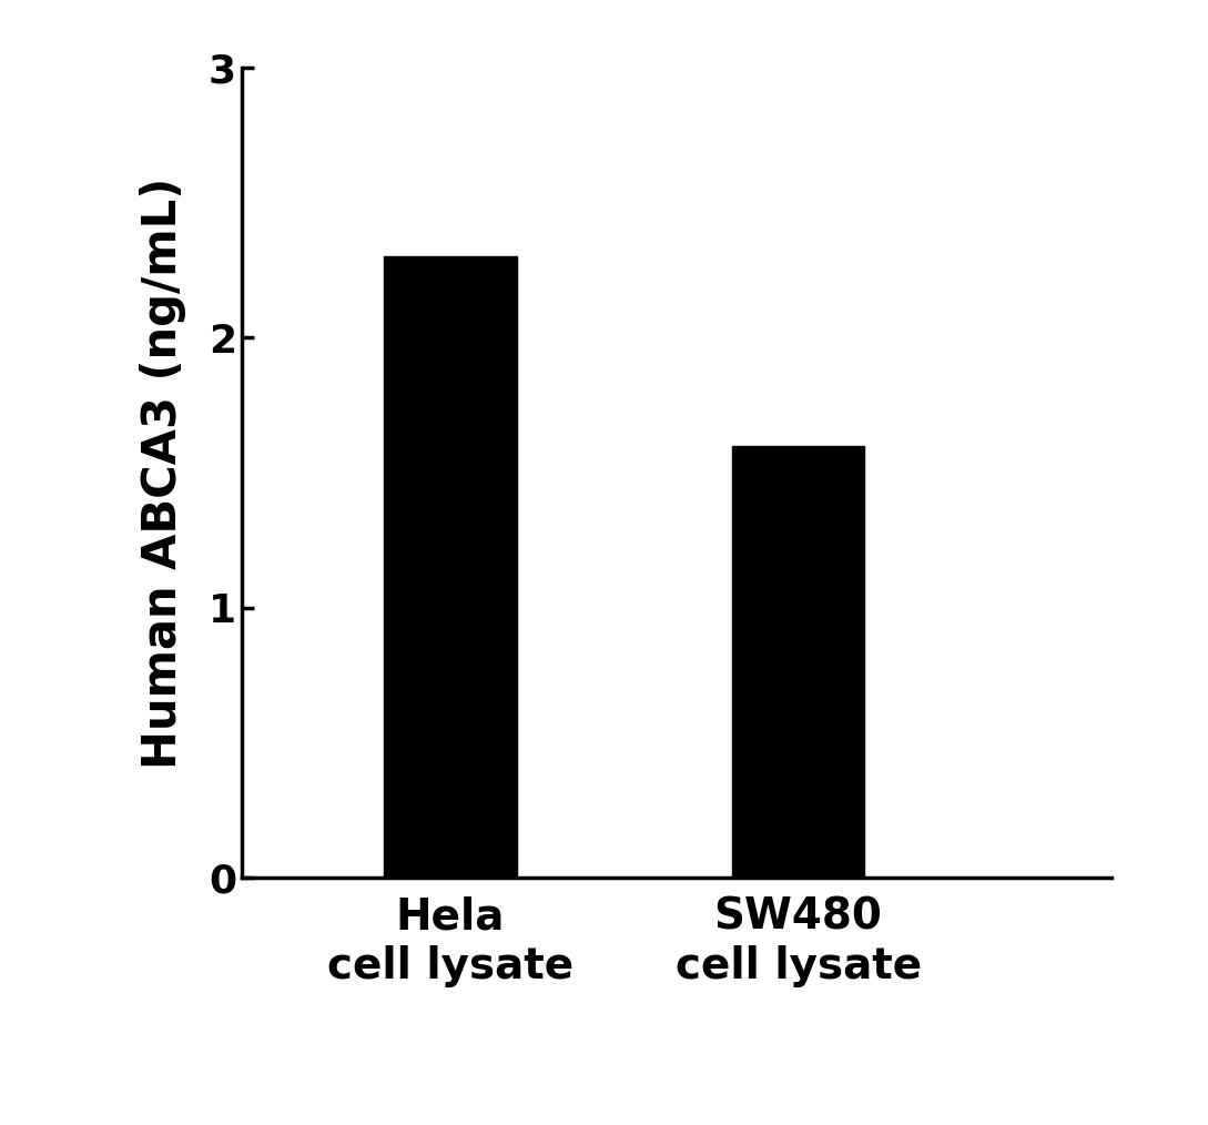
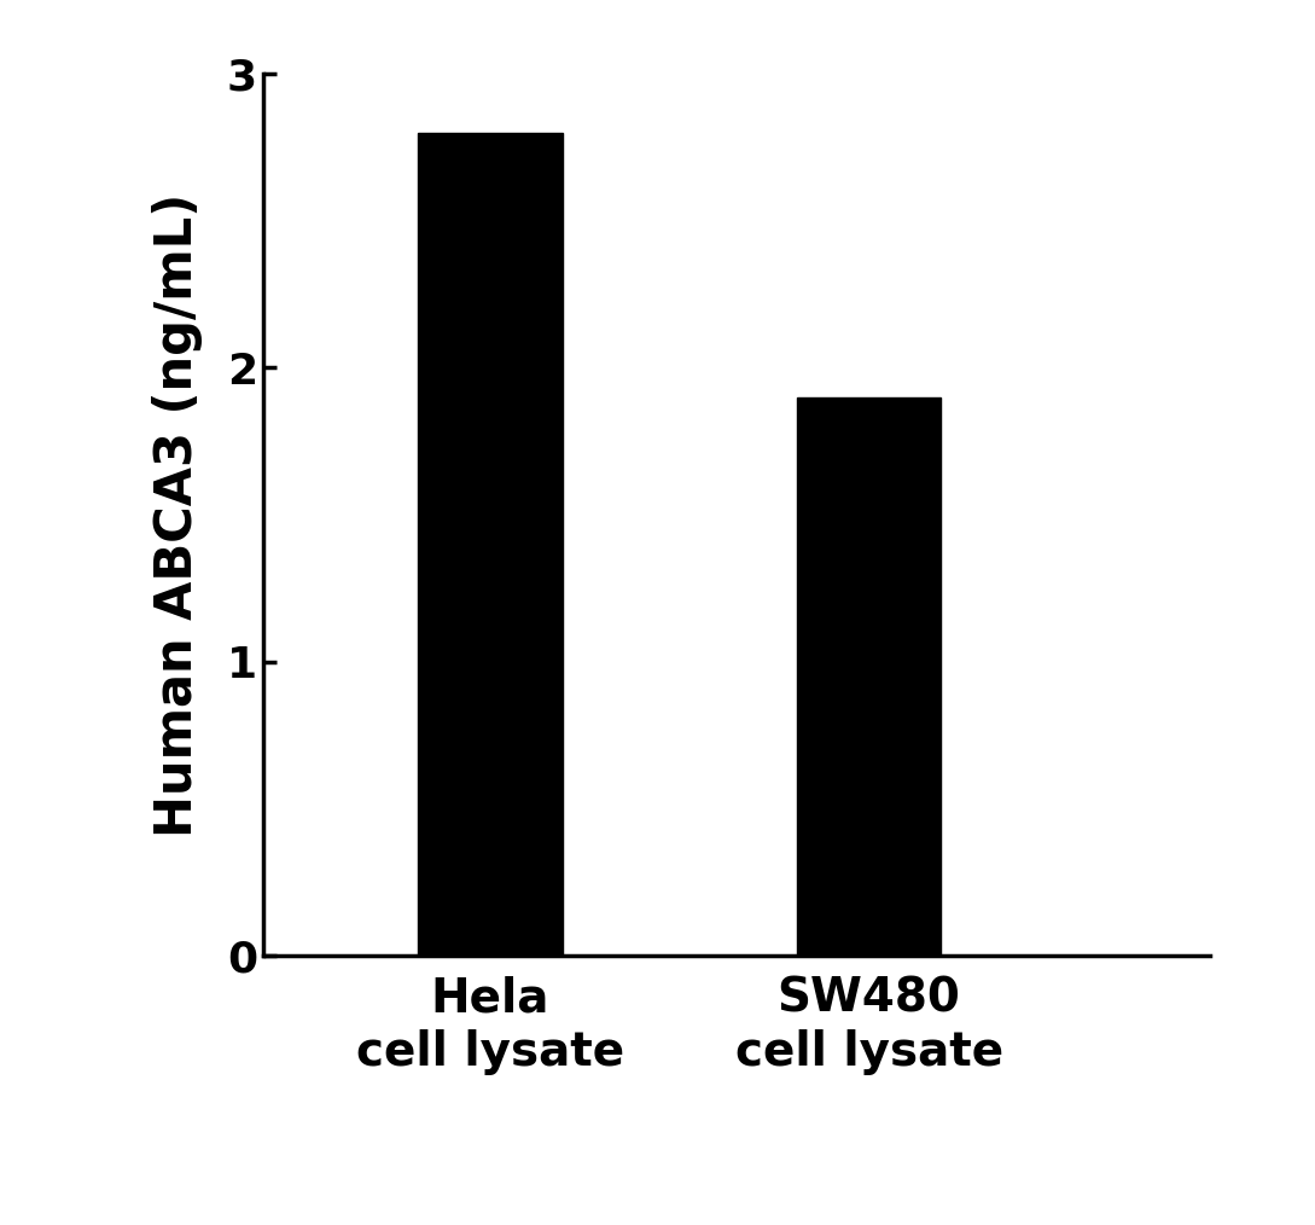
Hela cell lysate: 2.3 -> 2.8
SW480 cell lysate: 1.6 -> 1.9
